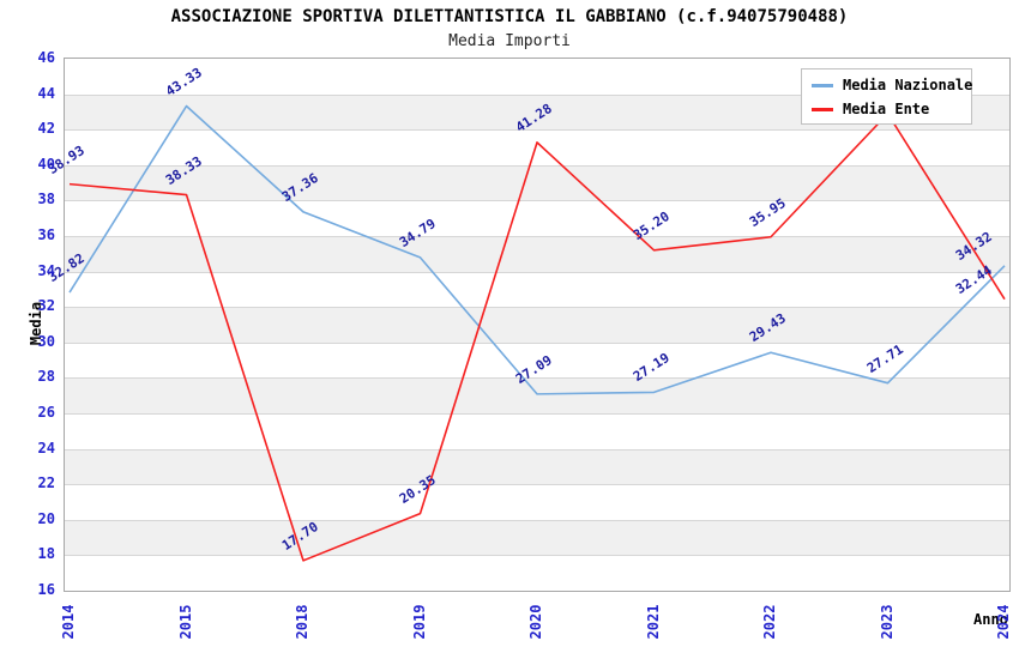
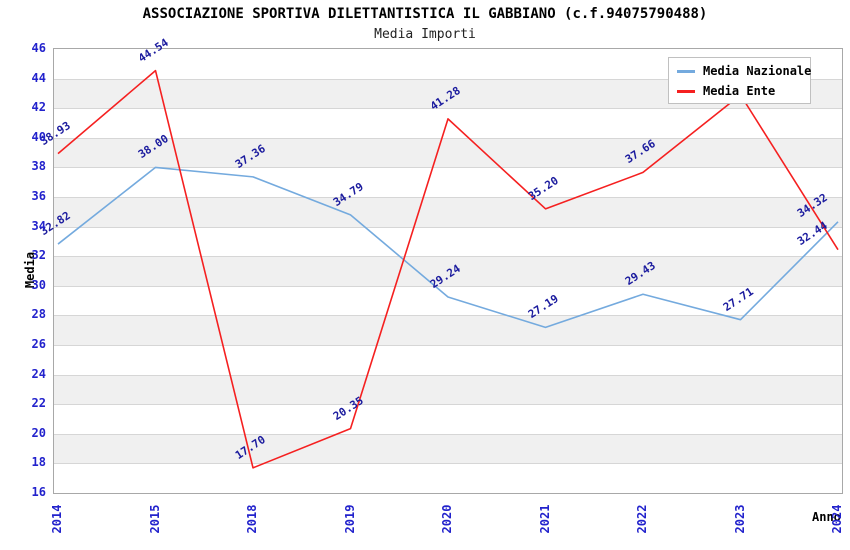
Media Nazionale/2015: 43.33 -> 38.00
Media Ente/2015: 38.33 -> 44.54
Media Nazionale/2020: 27.09 -> 29.24
Media Ente/2022: 35.95 -> 37.66
